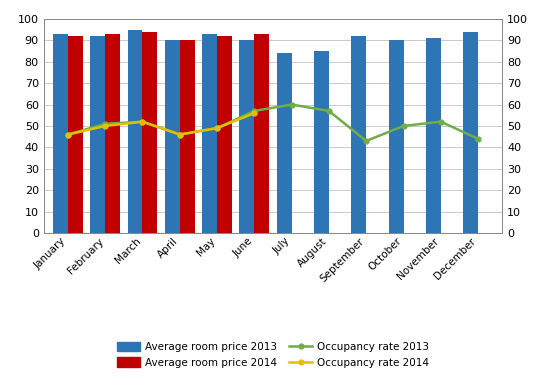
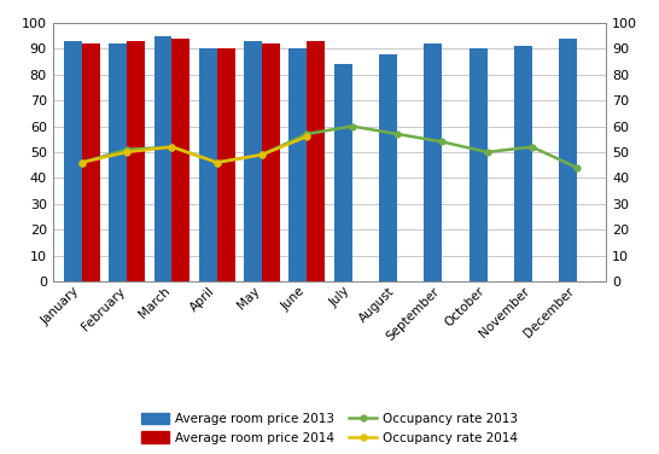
Average room price 2013/August: 85 -> 88
Occupancy rate 2013/September: 43 -> 54
